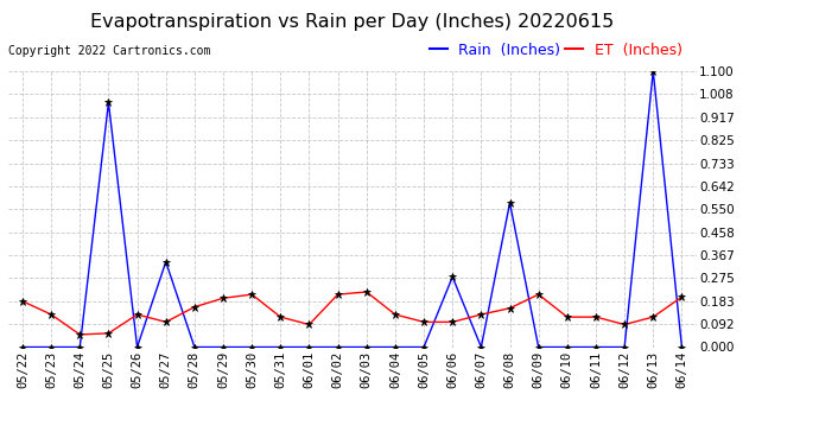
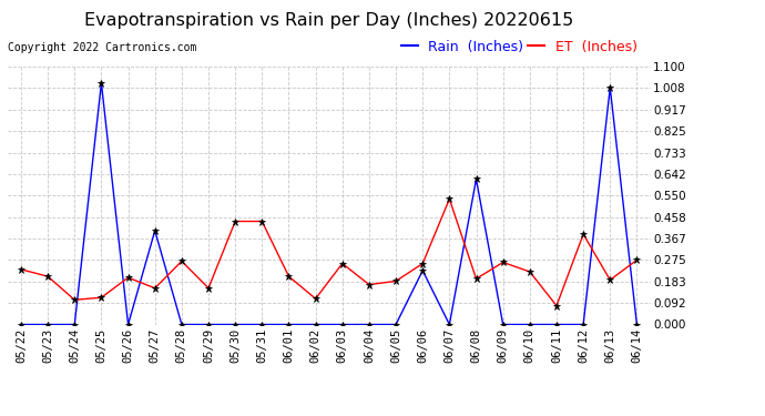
ET (Inches)/05/22: 0.183 -> 0.235
ET (Inches)/05/23: 0.130 -> 0.205
ET (Inches)/05/24: 0.050 -> 0.105
Rain (Inches)/05/25: 0.975 -> 1.030
ET (Inches)/05/25: 0.055 -> 0.115
ET (Inches)/05/26: 0.130 -> 0.200
Rain (Inches)/05/27: 0.340 -> 0.400
ET (Inches)/05/27: 0.100 -> 0.155
ET (Inches)/05/28: 0.160 -> 0.270
ET (Inches)/05/29: 0.195 -> 0.155
ET (Inches)/05/30: 0.210 -> 0.440
ET (Inches)/05/31: 0.120 -> 0.440
ET (Inches)/06/01: 0.090 -> 0.205
ET (Inches)/06/02: 0.210 -> 0.110
ET (Inches)/06/03: 0.220 -> 0.260
ET (Inches)/06/04: 0.130 -> 0.170
ET (Inches)/06/05: 0.100 -> 0.185
Rain (Inches)/06/06: 0.280 -> 0.230
ET (Inches)/06/06: 0.100 -> 0.260
ET (Inches)/06/07: 0.130 -> 0.535
Rain (Inches)/06/08: 0.575 -> 0.620
ET (Inches)/06/08: 0.155 -> 0.195
ET (Inches)/06/09: 0.210 -> 0.265
ET (Inches)/06/10: 0.120 -> 0.225
ET (Inches)/06/11: 0.120 -> 0.080
ET (Inches)/06/12: 0.090 -> 0.385
Rain (Inches)/06/13: 1.100 -> 1.010
ET (Inches)/06/13: 0.120 -> 0.190
ET (Inches)/06/14: 0.200 -> 0.275
